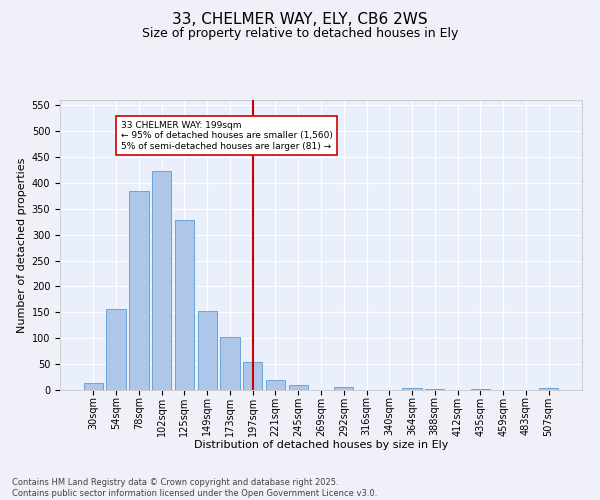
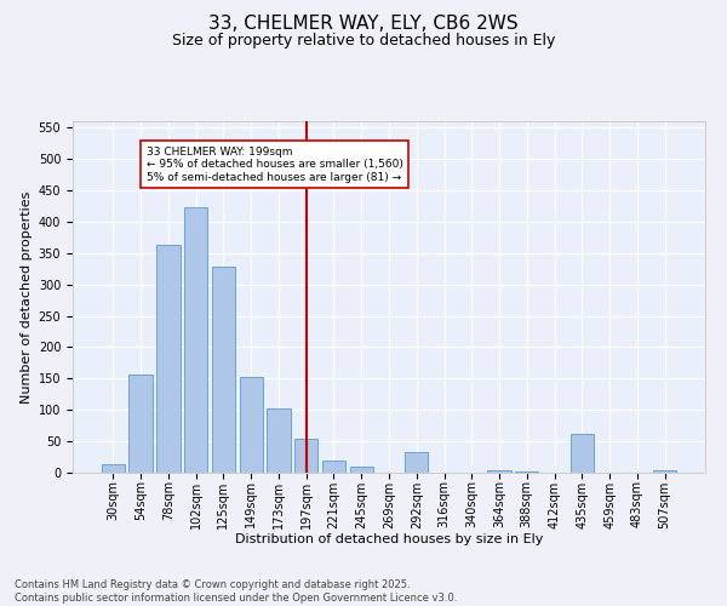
78sqm: 385 -> 364
292sqm: 6 -> 32
435sqm: 1 -> 62
